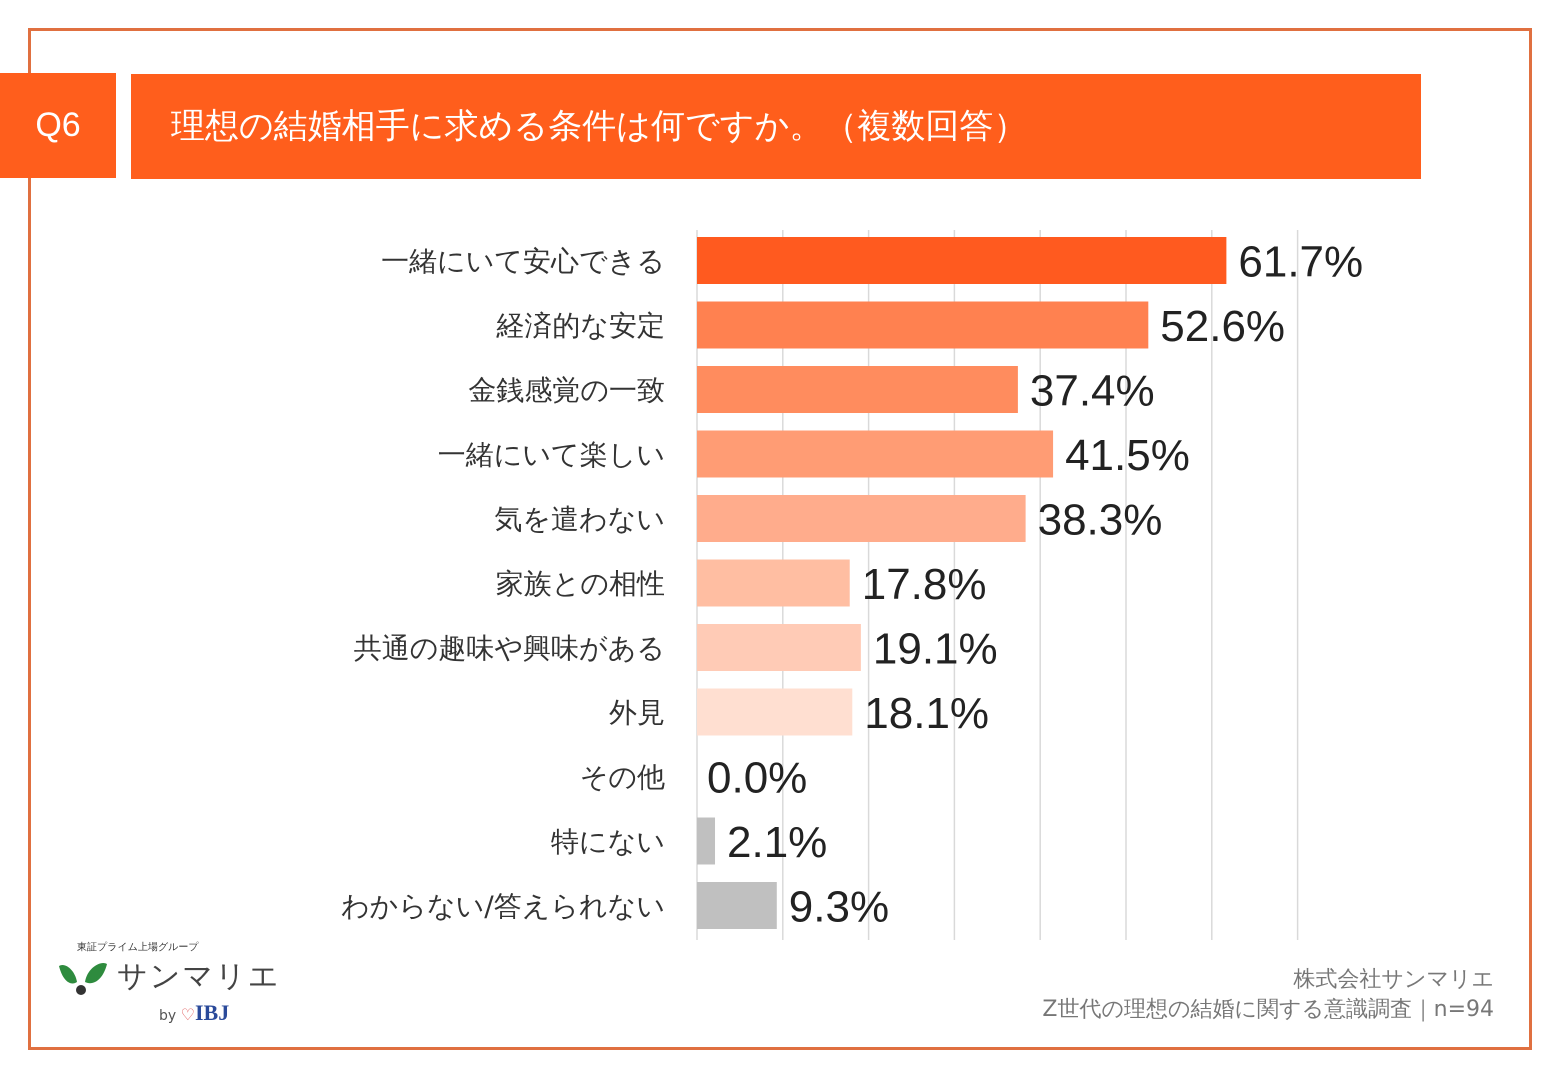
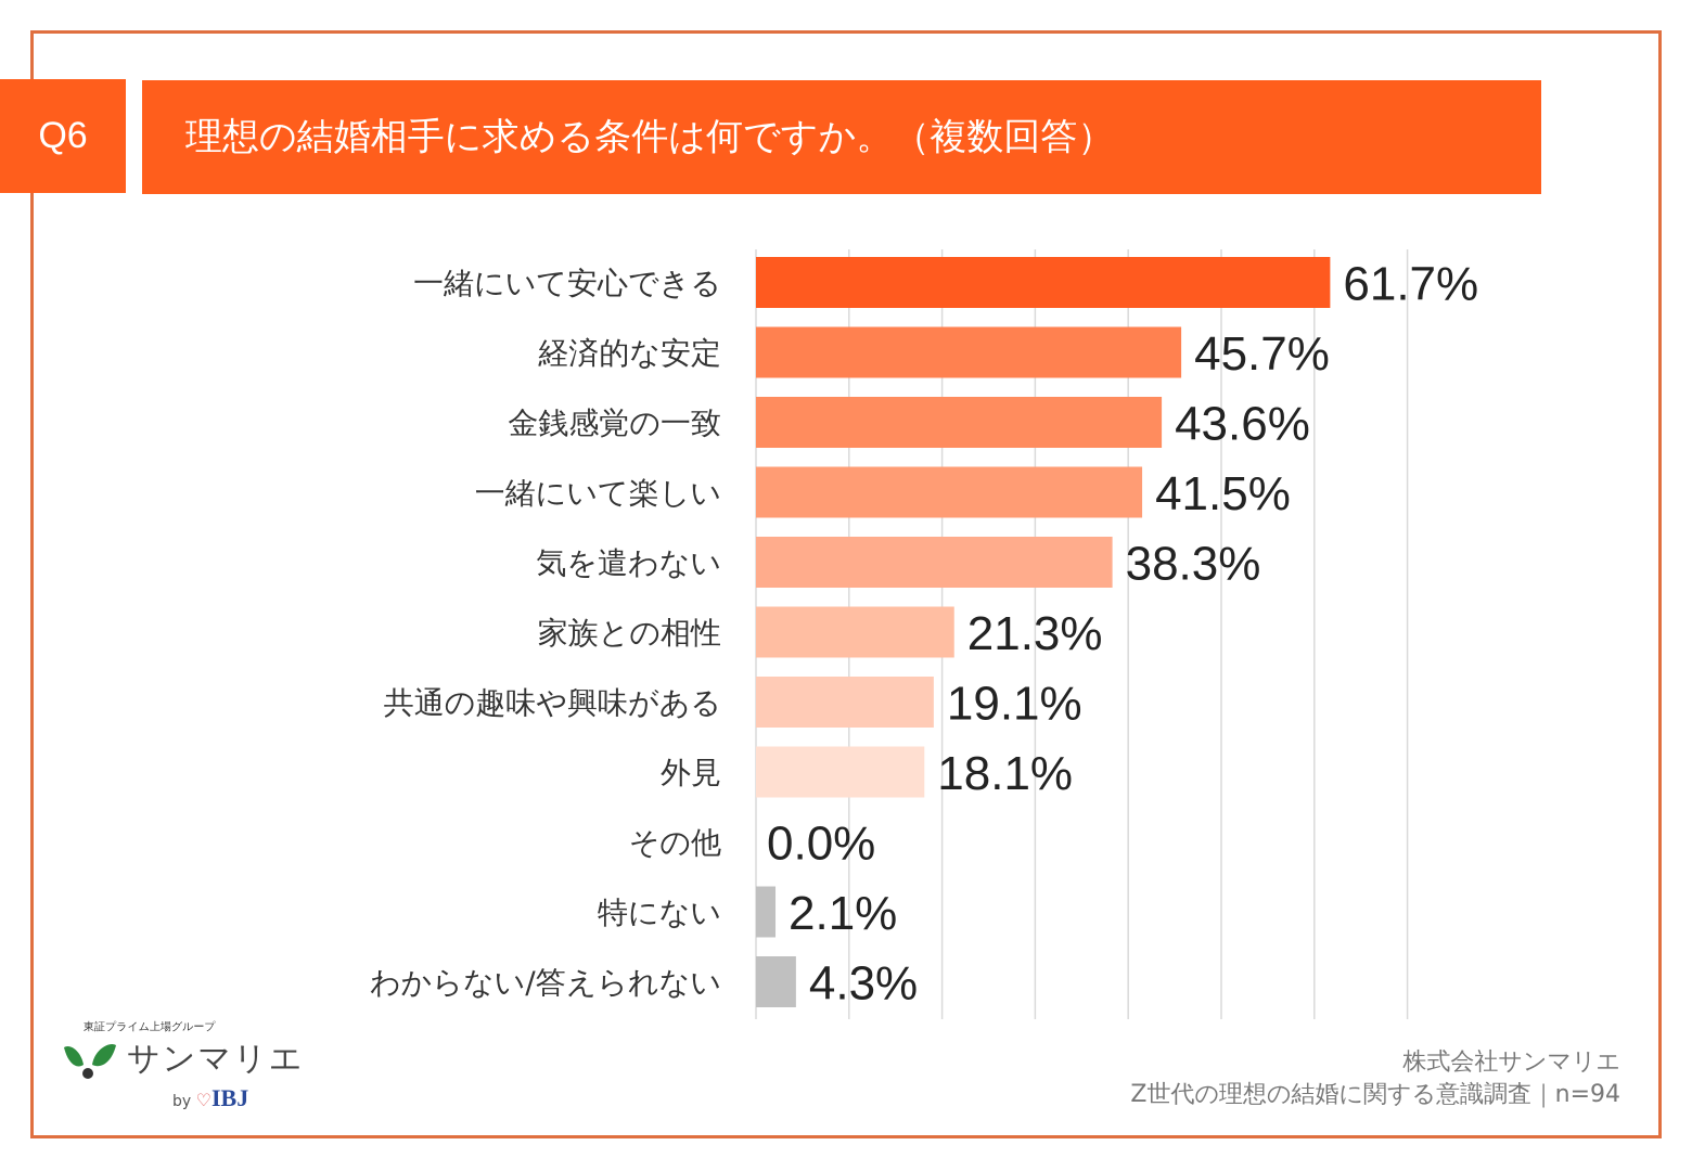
経済的な安定: 52.6% -> 45.7%
金銭感覚の一致: 37.4% -> 43.6%
家族との相性: 17.8% -> 21.3%
わからない/答えられない: 9.3% -> 4.3%
